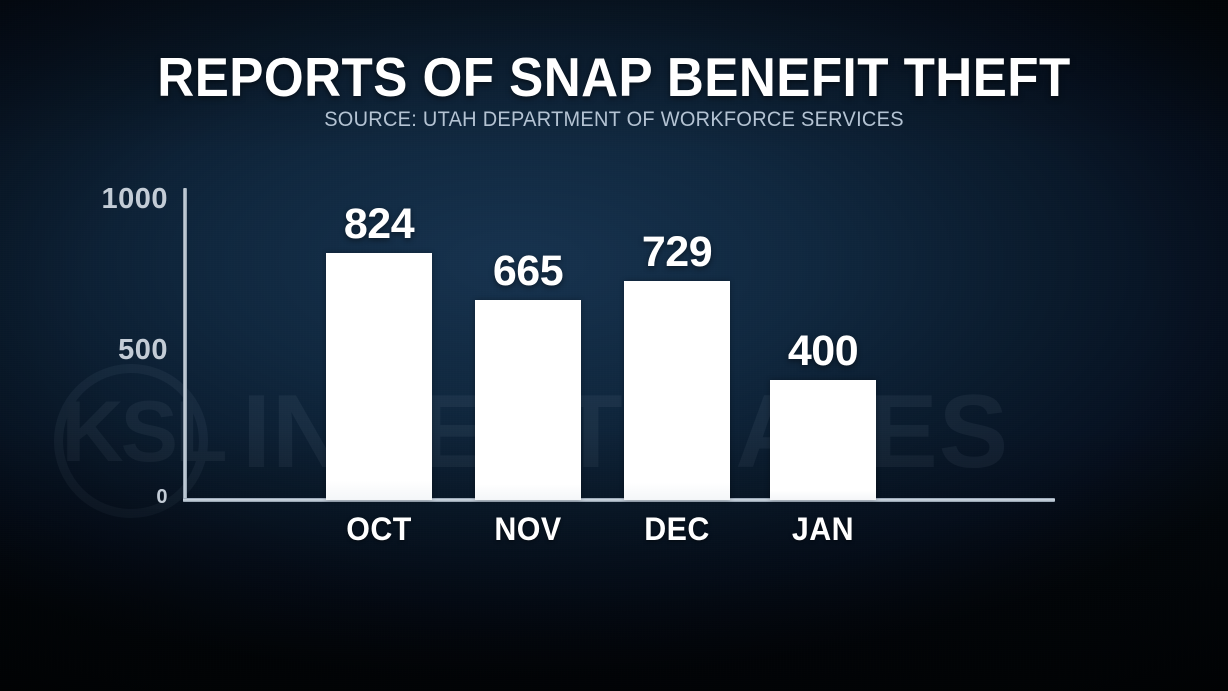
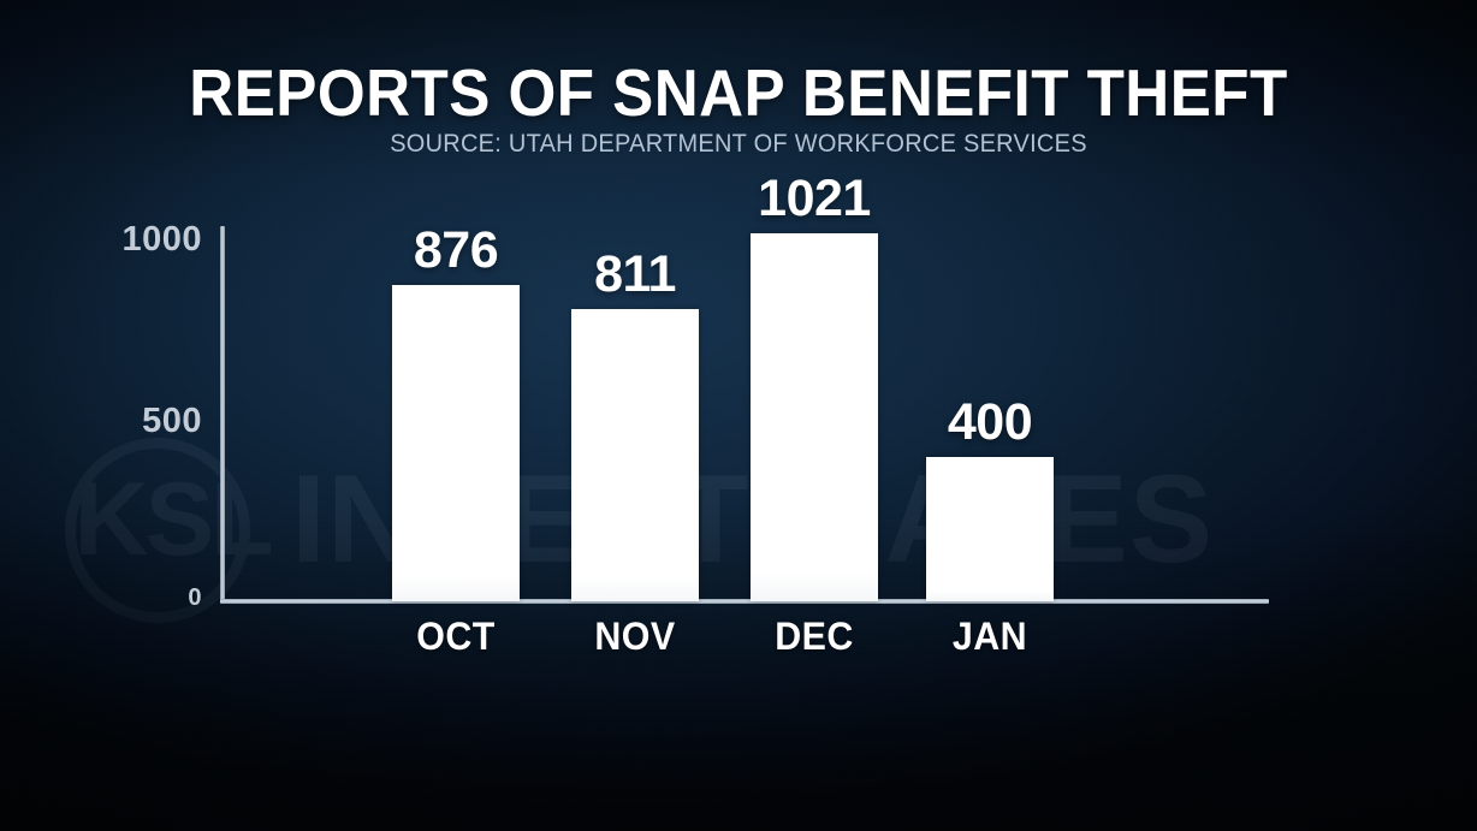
OCT: 824 -> 876
NOV: 665 -> 811
DEC: 729 -> 1021
